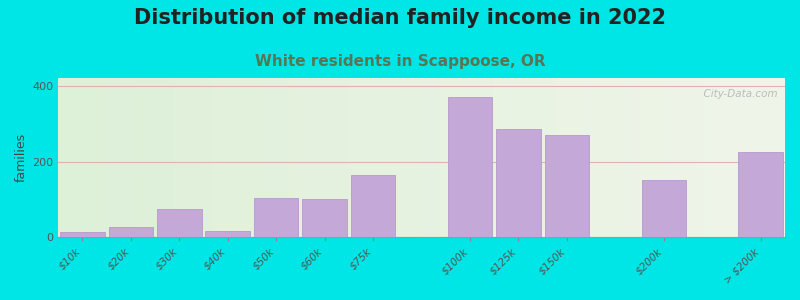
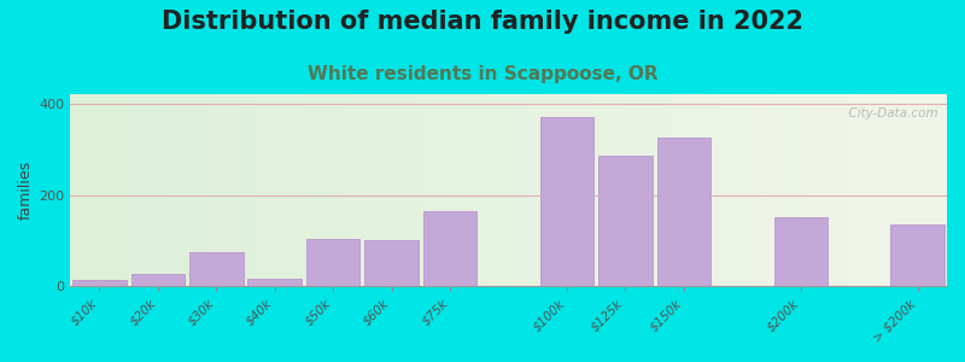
$150k: 270 -> 325
> $200k: 225 -> 135
